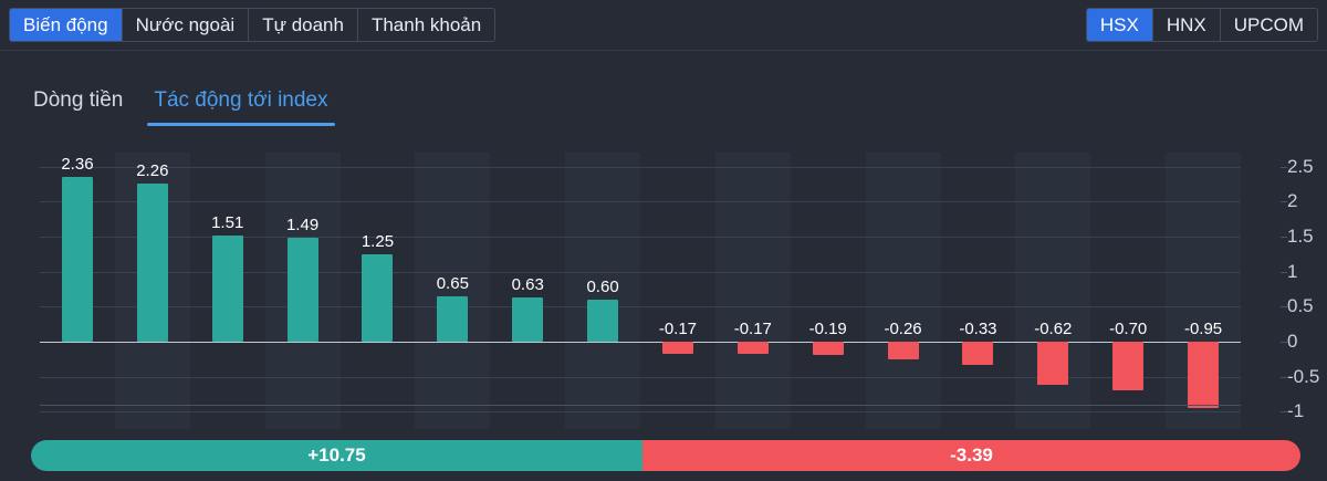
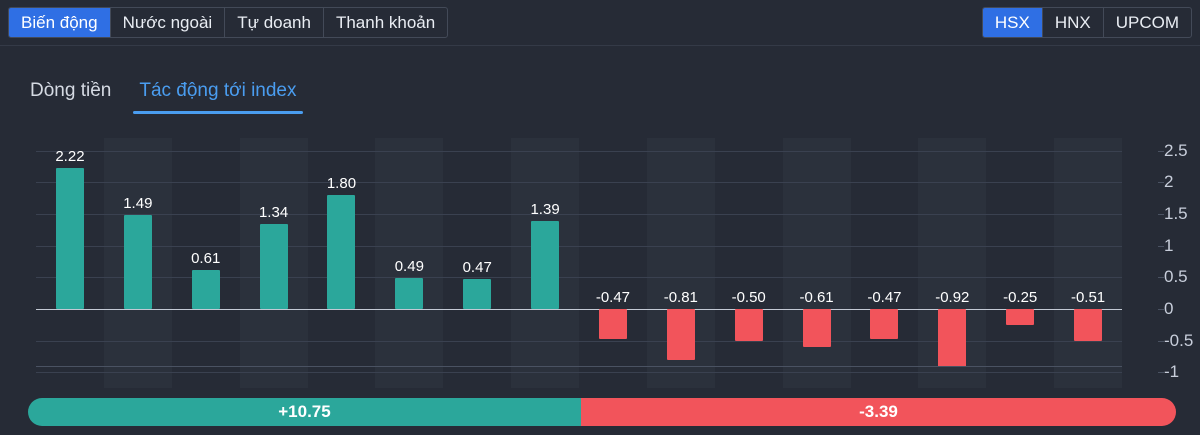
VHM: 2.36 -> 2.22
GVR: 2.26 -> 1.49
VNM: 1.51 -> 0.61
MSN: 1.49 -> 1.34
MWG: 1.25 -> 1.80
HPG: 0.65 -> 0.49
HVN: 0.63 -> 0.47
TCB: 0.60 -> 1.39
CTG: -0.17 -> -0.47
VPB: -0.17 -> -0.81
LPB: -0.19 -> -0.50
POW: -0.26 -> -0.61
PLX: -0.33 -> -0.47
GAS: -0.62 -> -0.92
HDB: -0.70 -> -0.25
VJC: -0.95 -> -0.51
